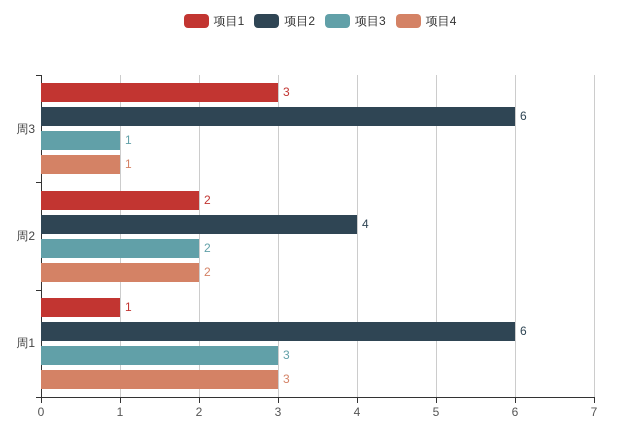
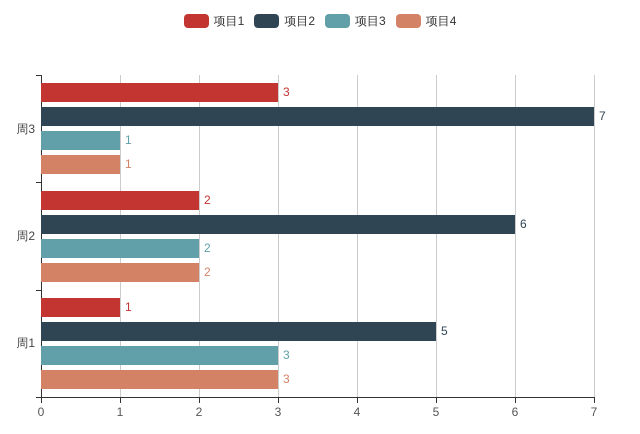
项目2/周3: 6 -> 7
项目2/周2: 4 -> 6
项目2/周1: 6 -> 5
